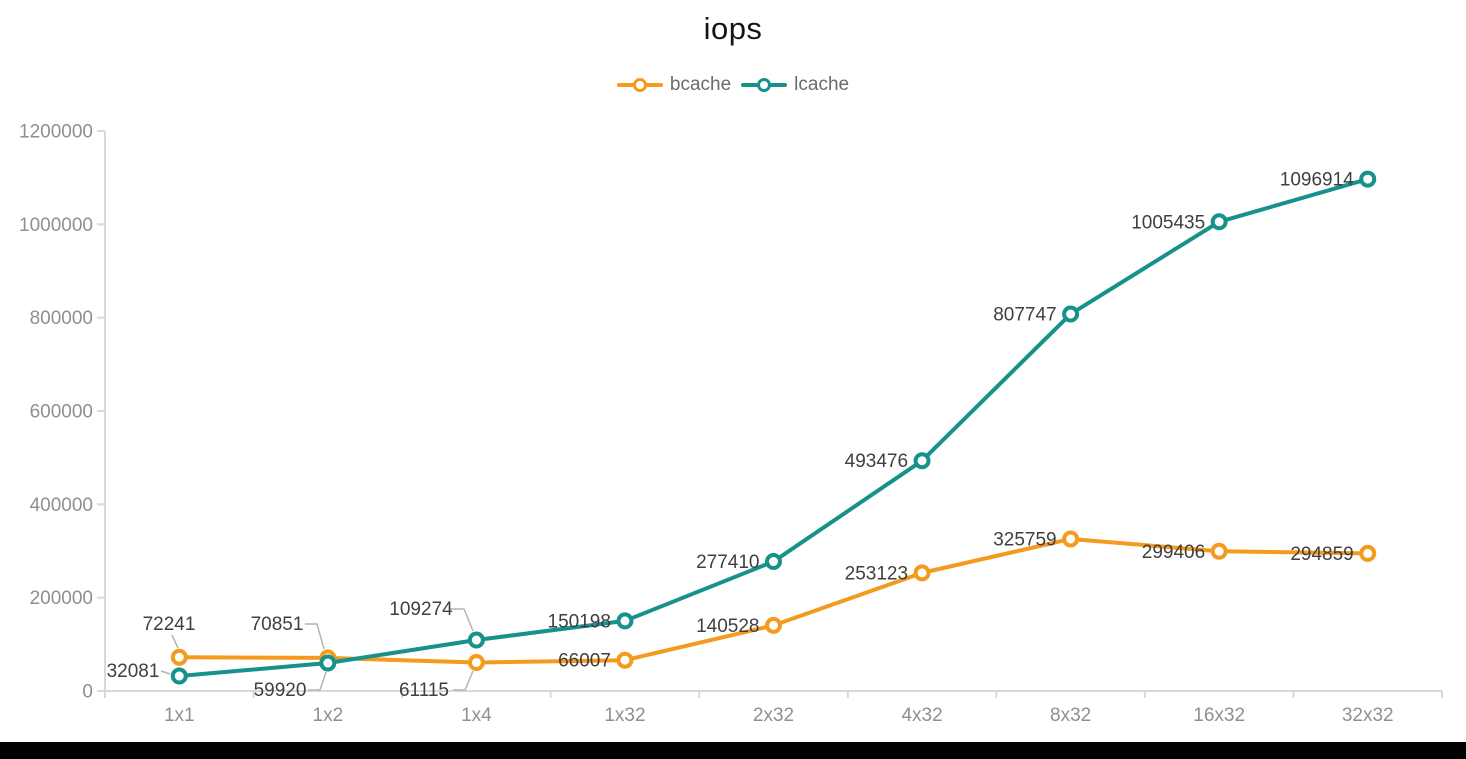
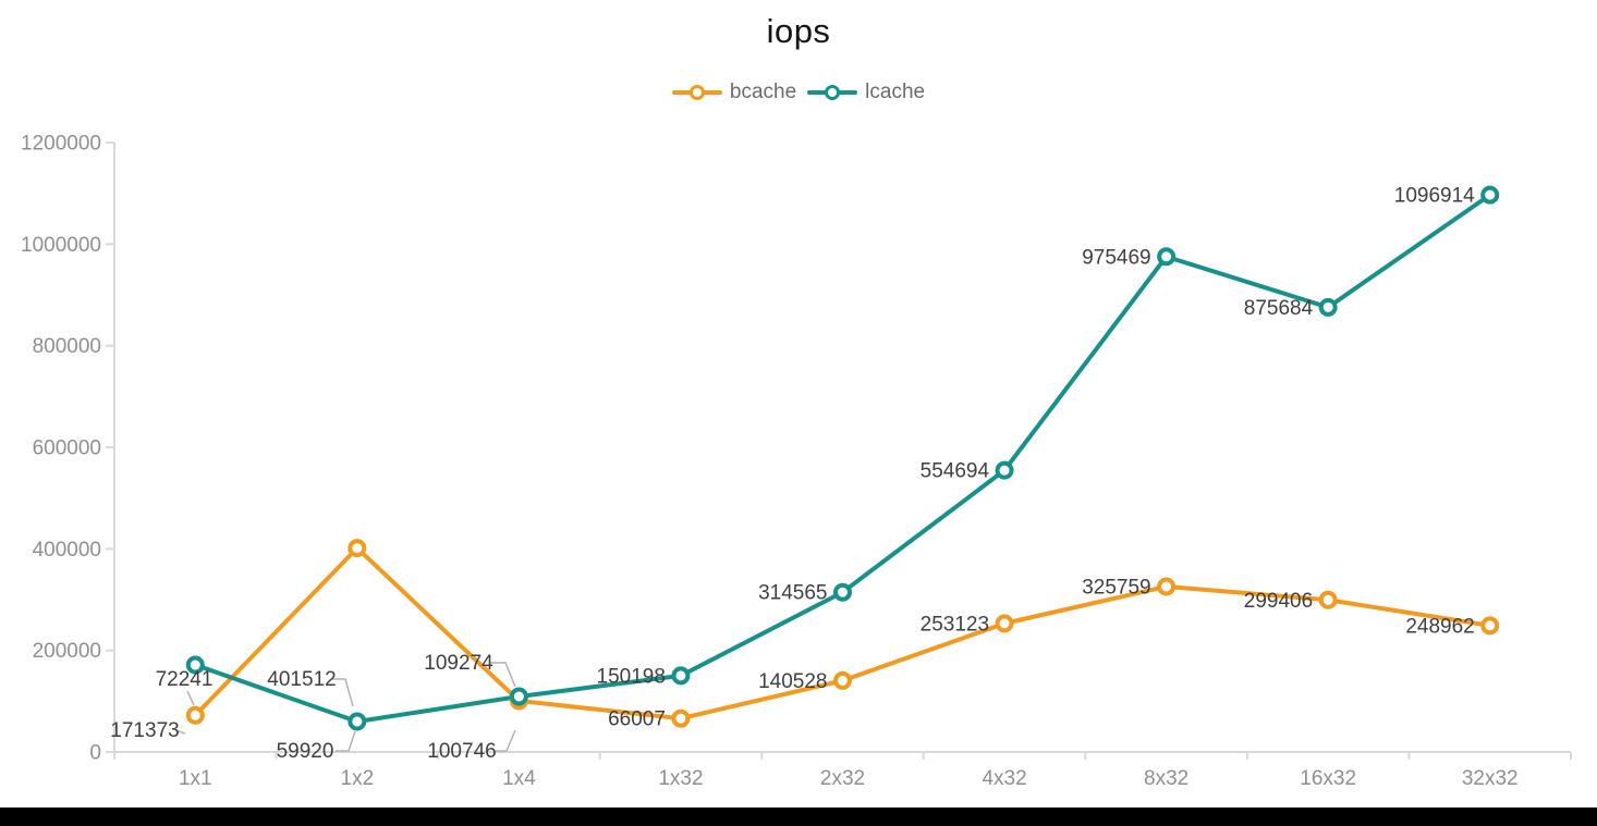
lcache/1x1: 32081 -> 171373
bcache/1x2: 70851 -> 401512
bcache/1x4: 61115 -> 100746
lcache/2x32: 277410 -> 314565
lcache/4x32: 493476 -> 554694
lcache/8x32: 807747 -> 975469
lcache/16x32: 1005435 -> 875684
bcache/32x32: 294859 -> 248962
